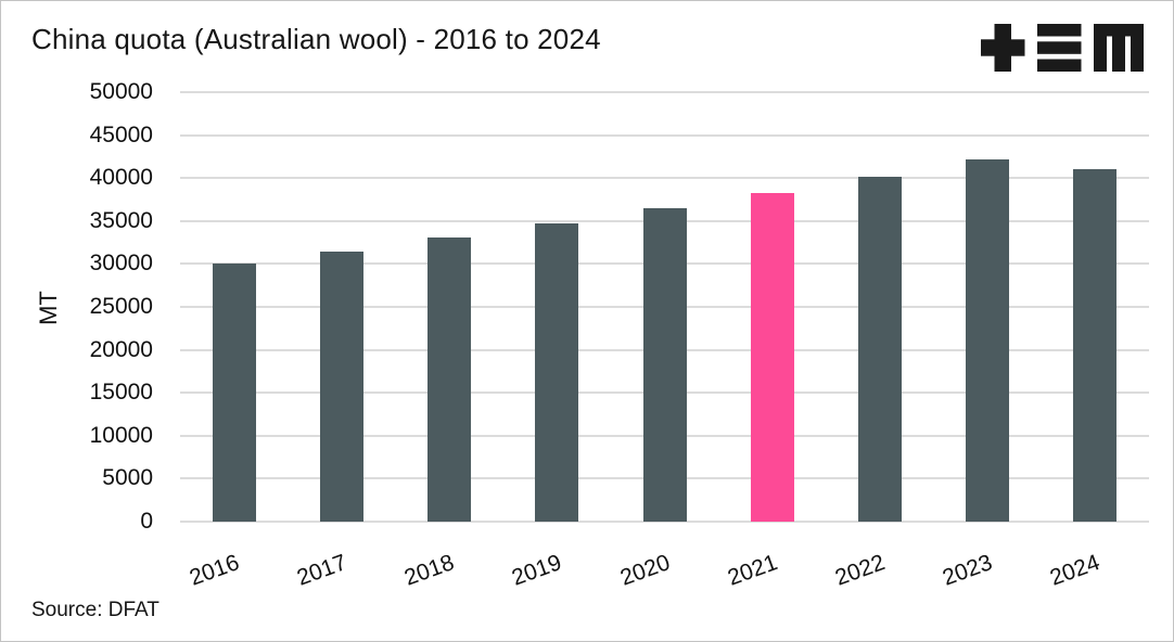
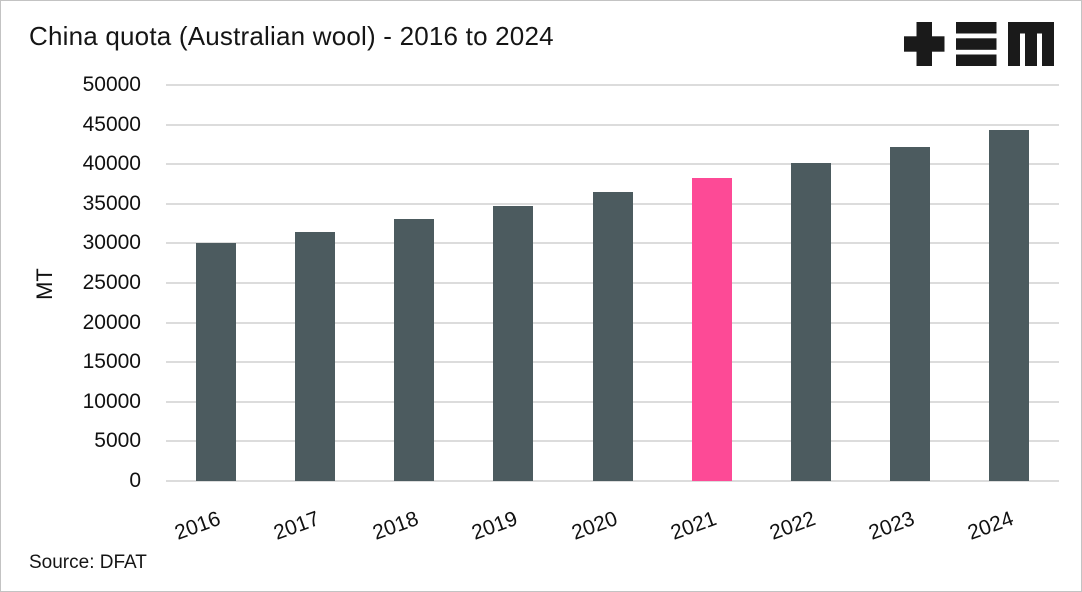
2024: 41000 -> 44000
